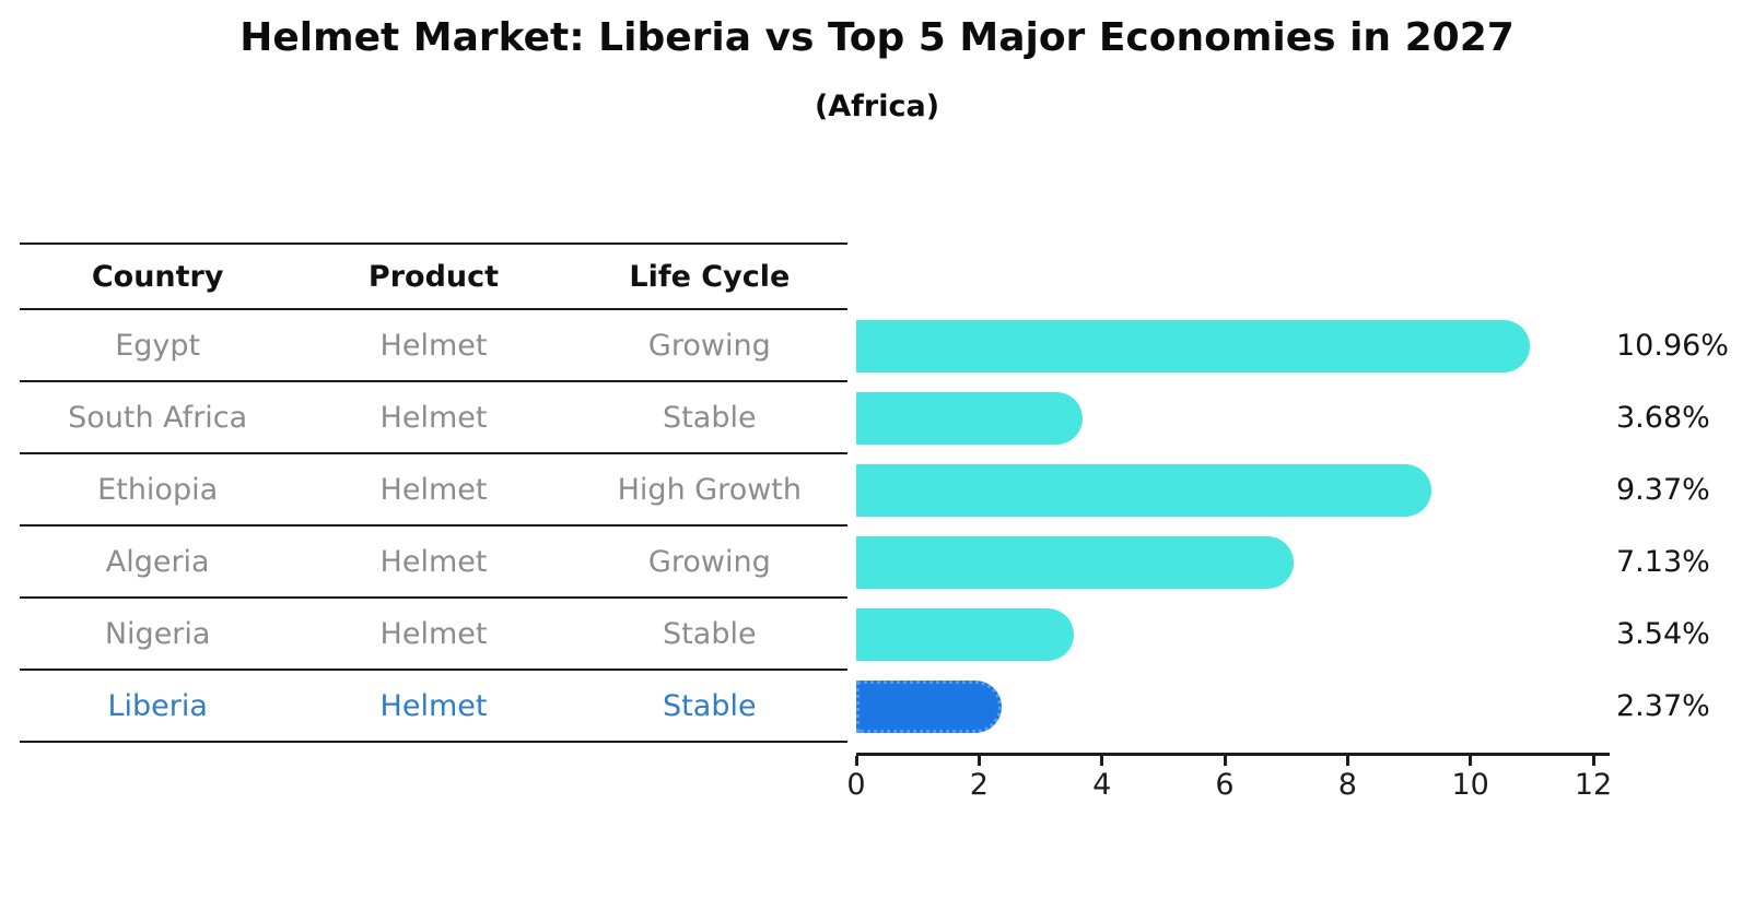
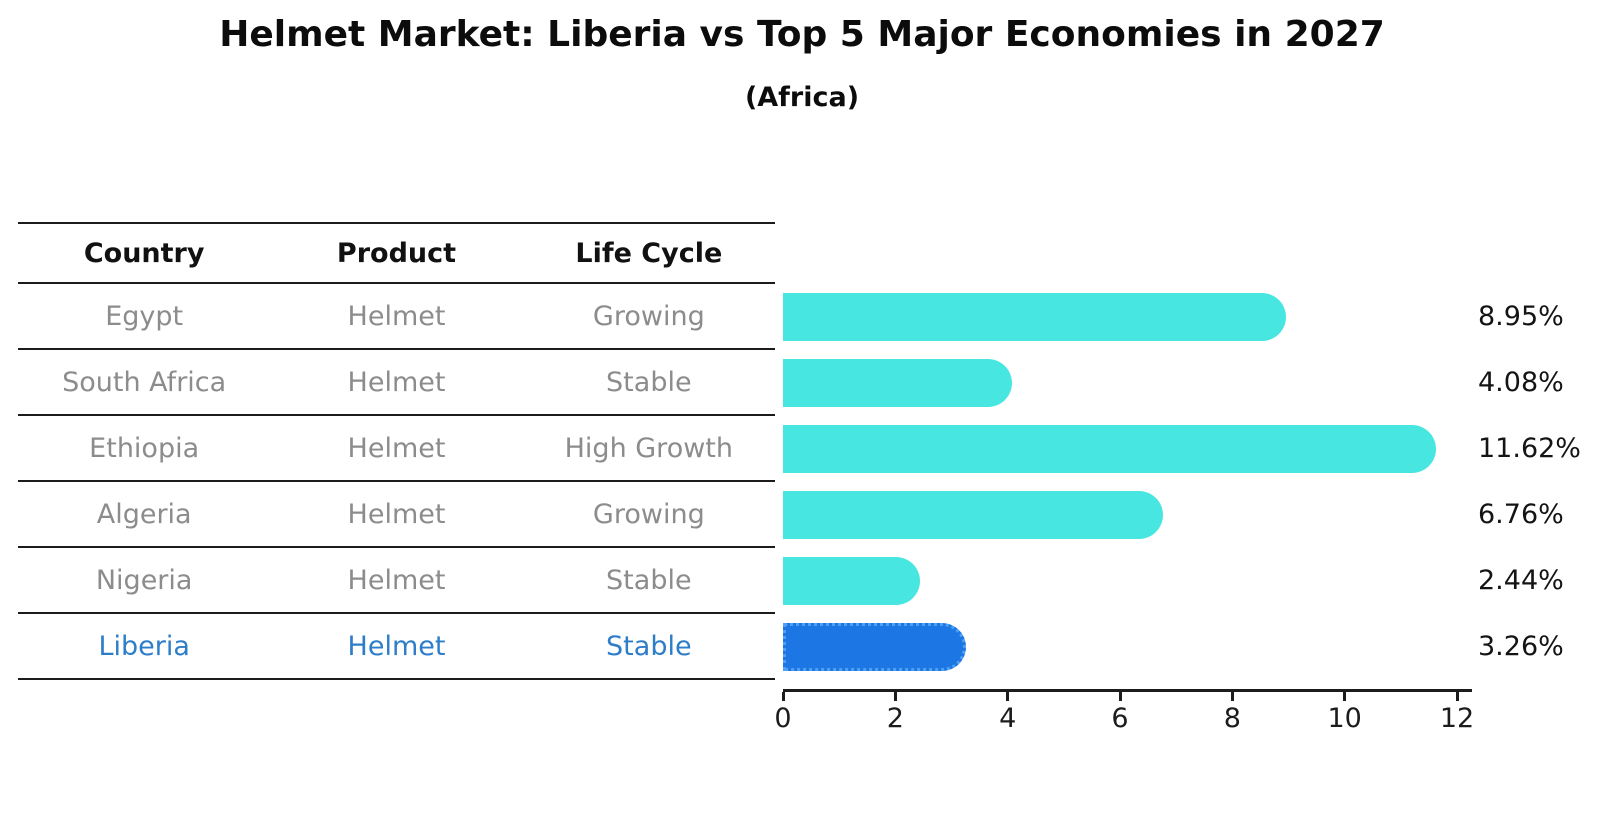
Egypt: 10.96% -> 8.95%
South Africa: 3.68% -> 4.08%
Ethiopia: 9.37% -> 11.62%
Algeria: 7.13% -> 6.76%
Nigeria: 3.54% -> 2.44%
Liberia: 2.37% -> 3.26%
